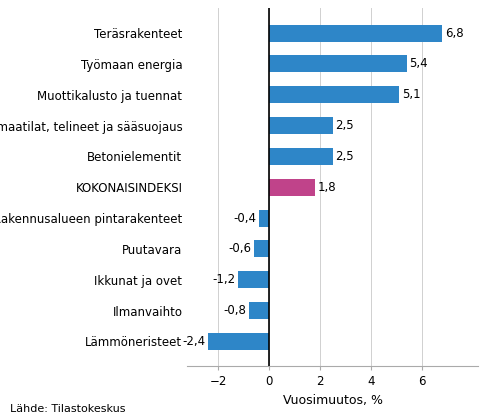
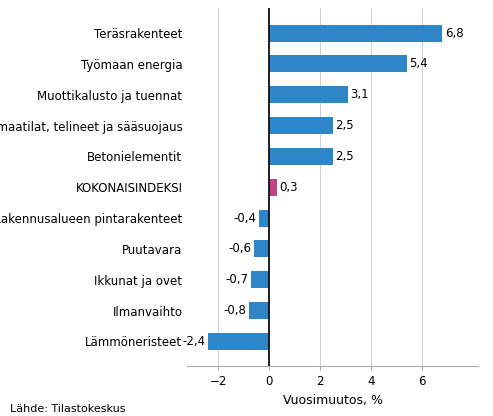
Muottikalusto ja tuennat: 5,1 -> 3,1
KOKONAISINDEKSI: 1,8 -> 0,3
Ikkunat ja ovet: -1,2 -> -0,7
